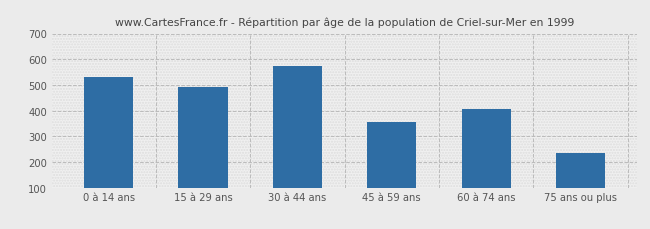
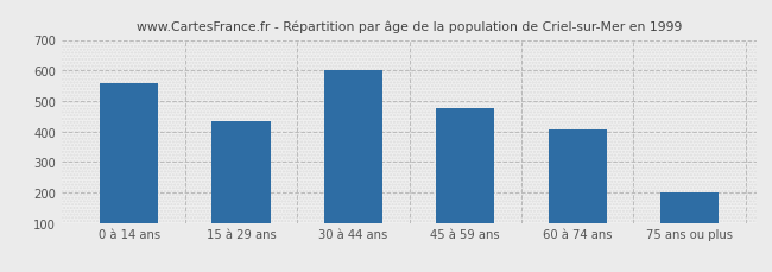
0 à 14 ans: 530 -> 557
15 à 29 ans: 490 -> 435
30 à 44 ans: 575 -> 601
45 à 59 ans: 355 -> 478
75 ans ou plus: 235 -> 200
